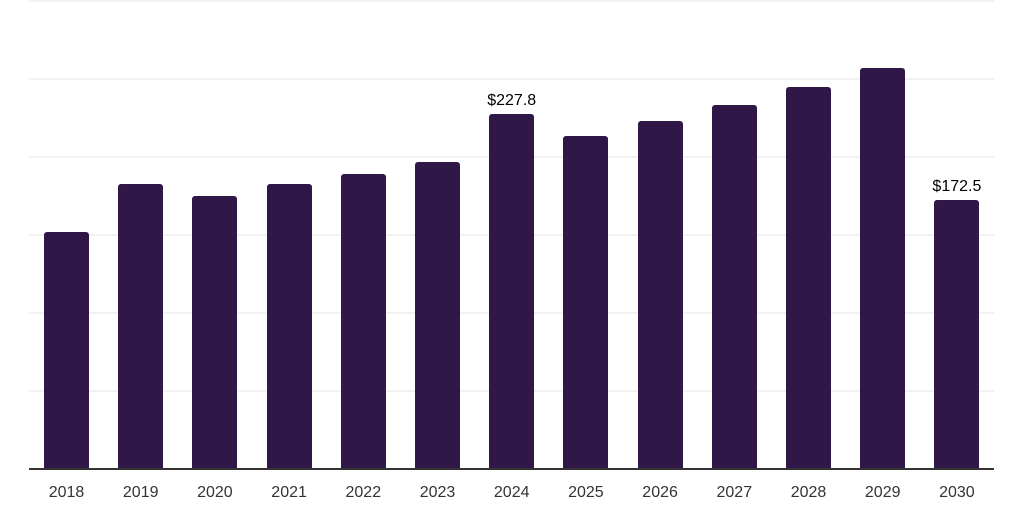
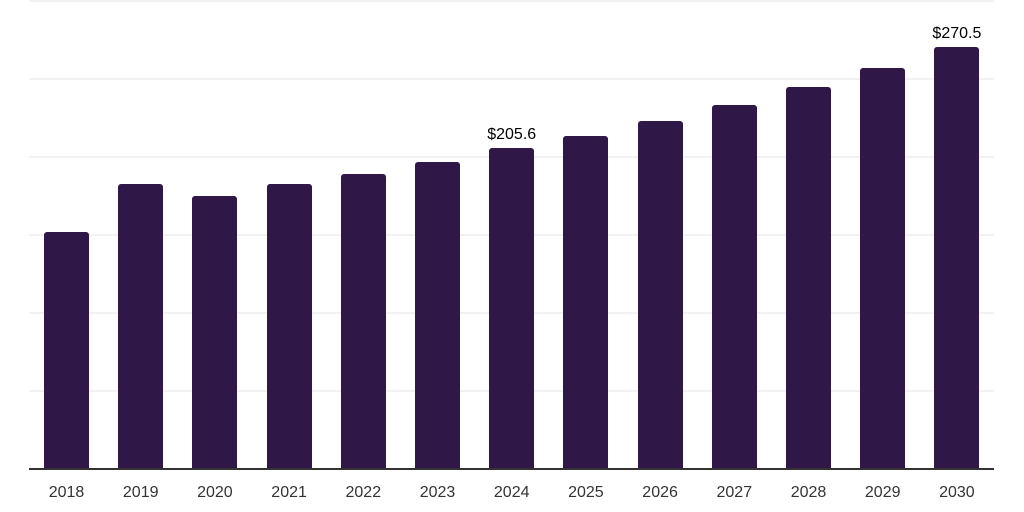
2024: $227.8 -> $205.6
2030: $172.5 -> $270.5
